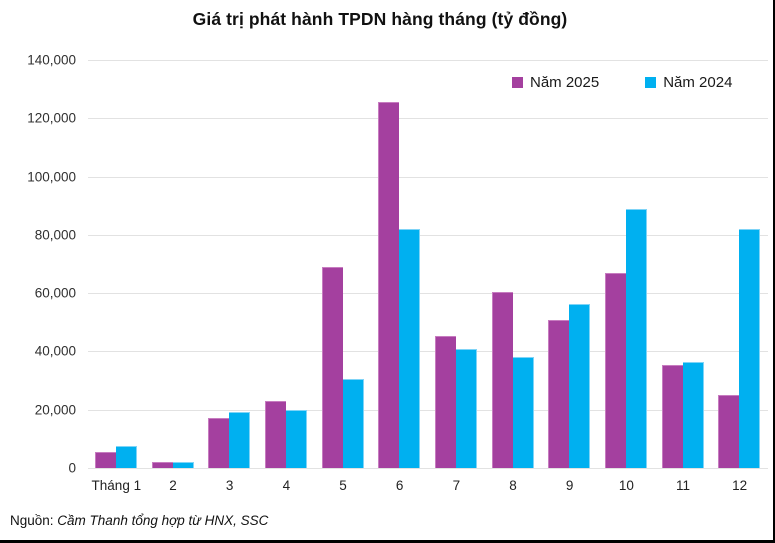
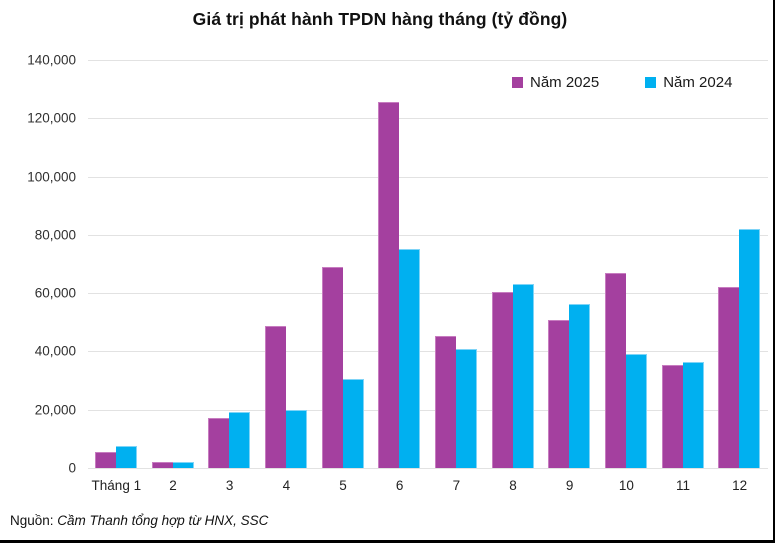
Năm 2025/4: 23000 -> 49000
Năm 2024/6: 82000 -> 75000
Năm 2024/8: 38000 -> 63000
Năm 2024/10: 89000 -> 39000
Năm 2025/12: 25000 -> 62000
